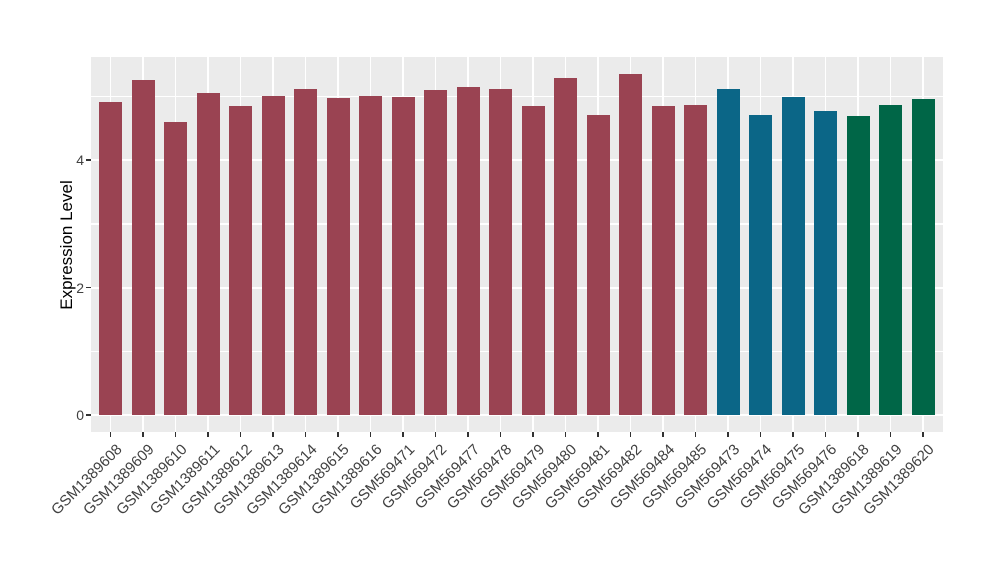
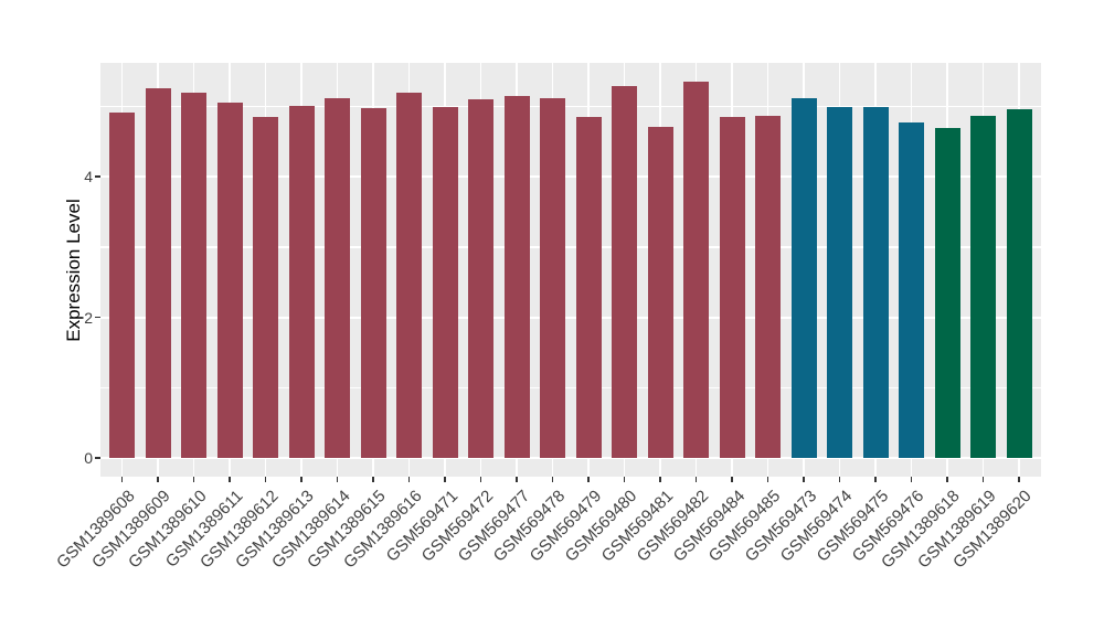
GSM1389610: 4.6 -> 5.2
GSM1389616: 5.0 -> 5.2
GSM569474: 4.7 -> 5.0
